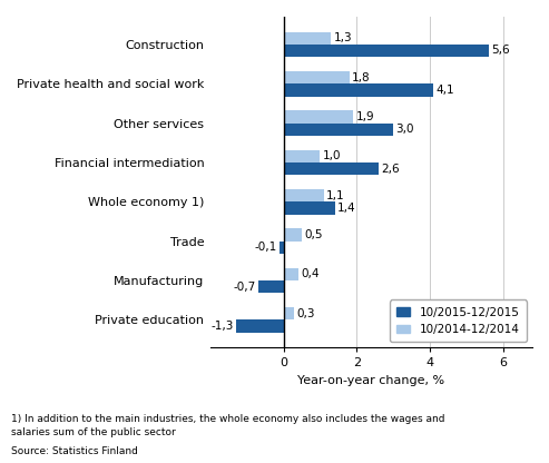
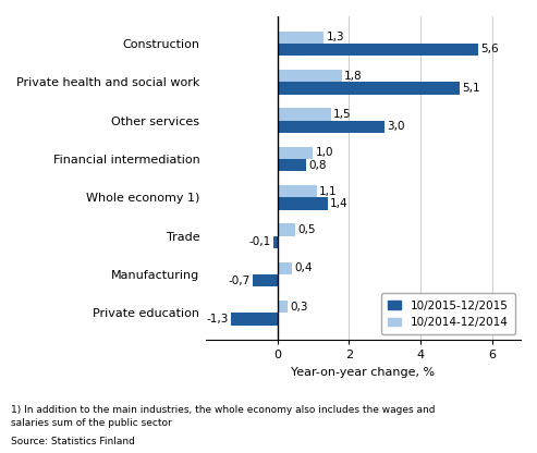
10/2015-12/2015/Private health and social work: 4,1 -> 5,1
10/2014-12/2014/Other services: 1,9 -> 1,5
10/2015-12/2015/Financial intermediation: 2,6 -> 0,8
